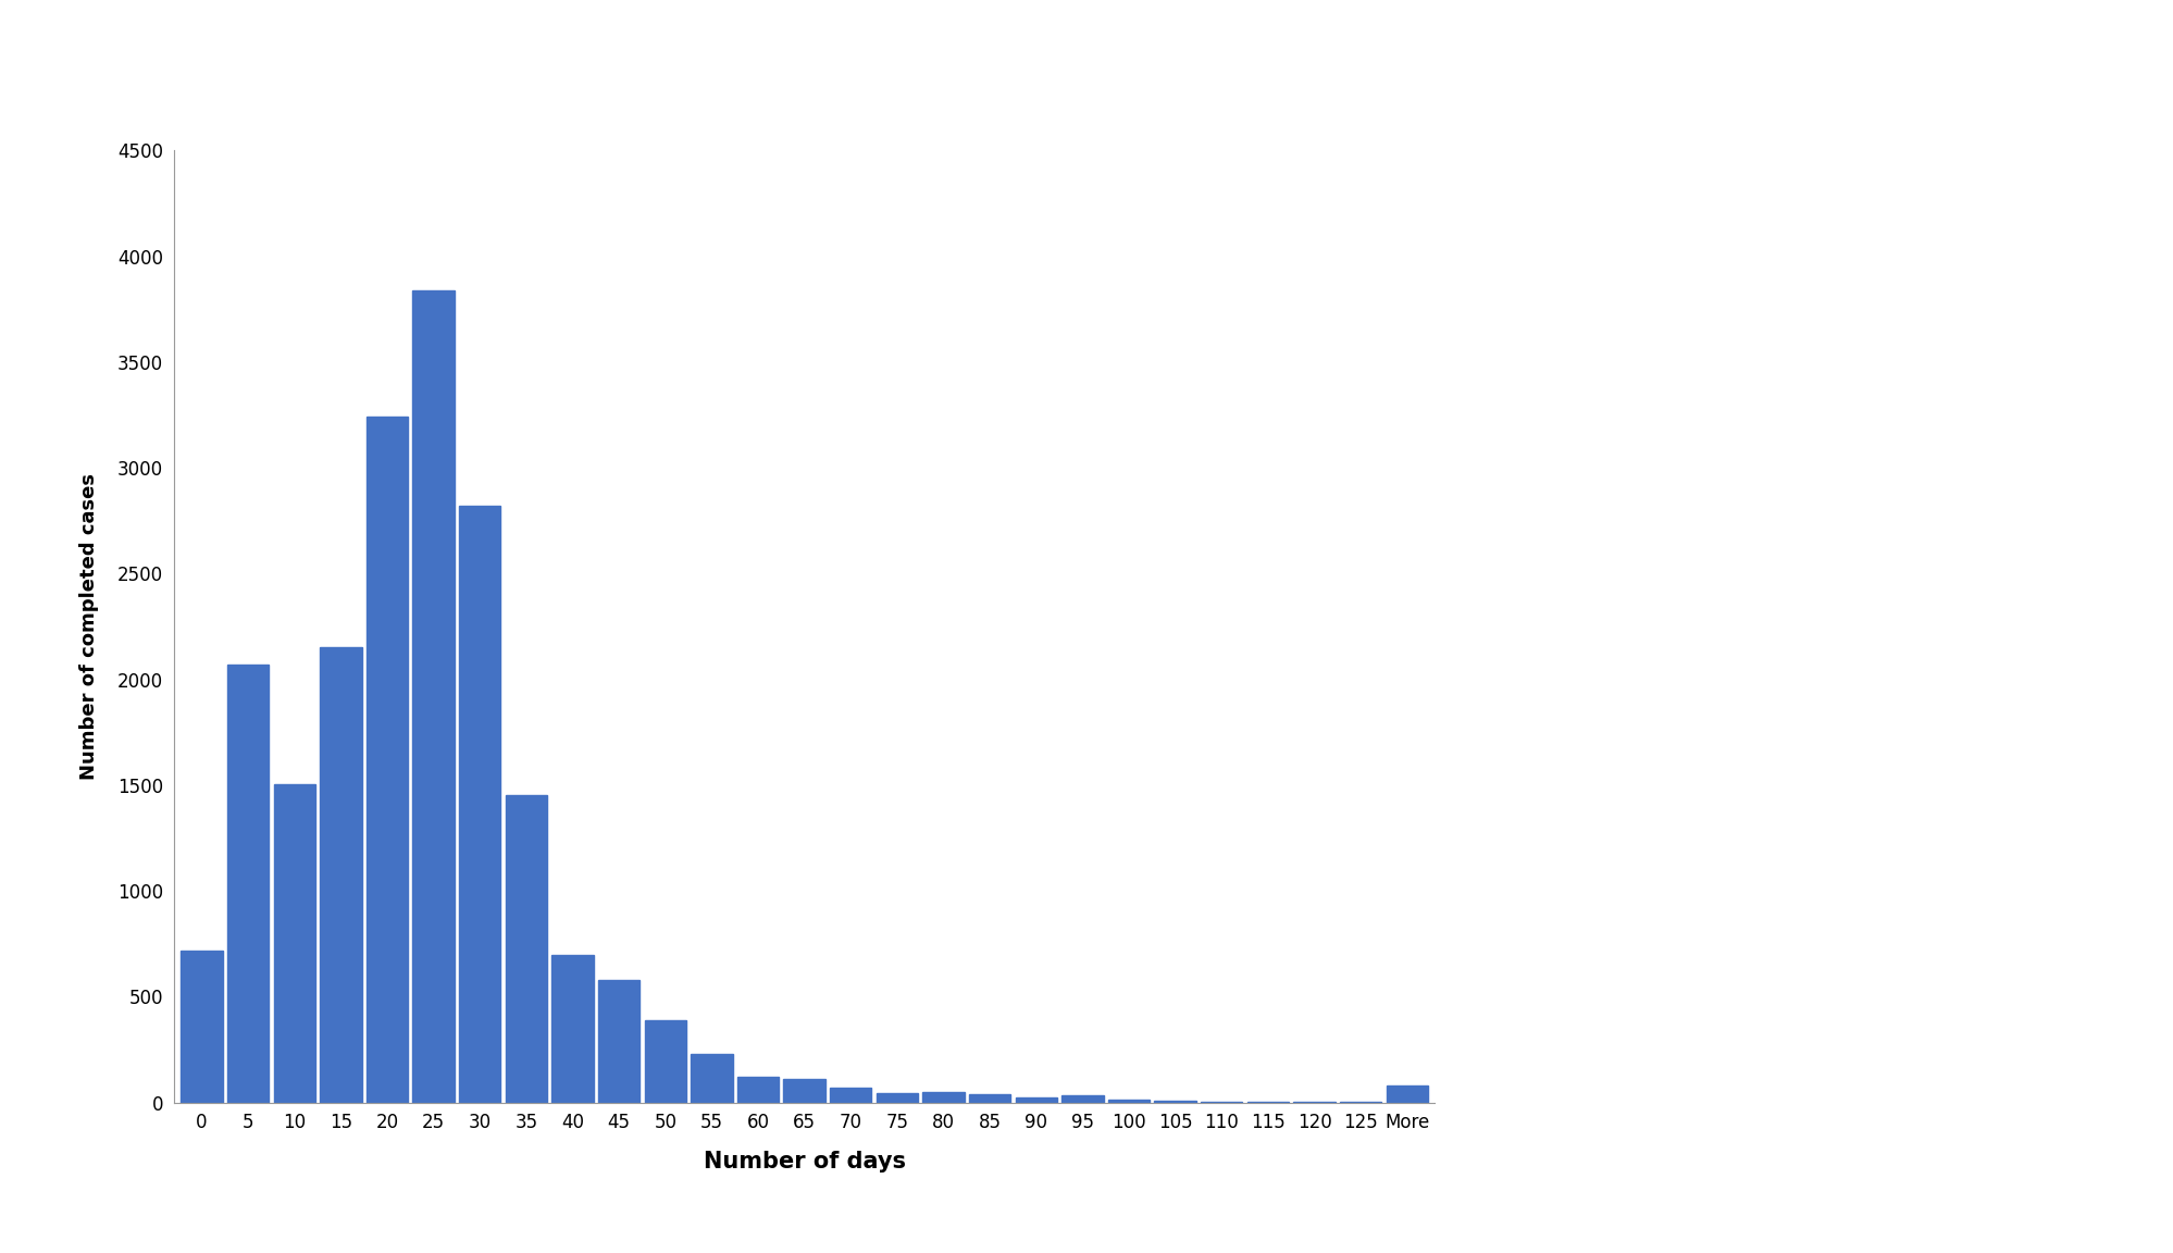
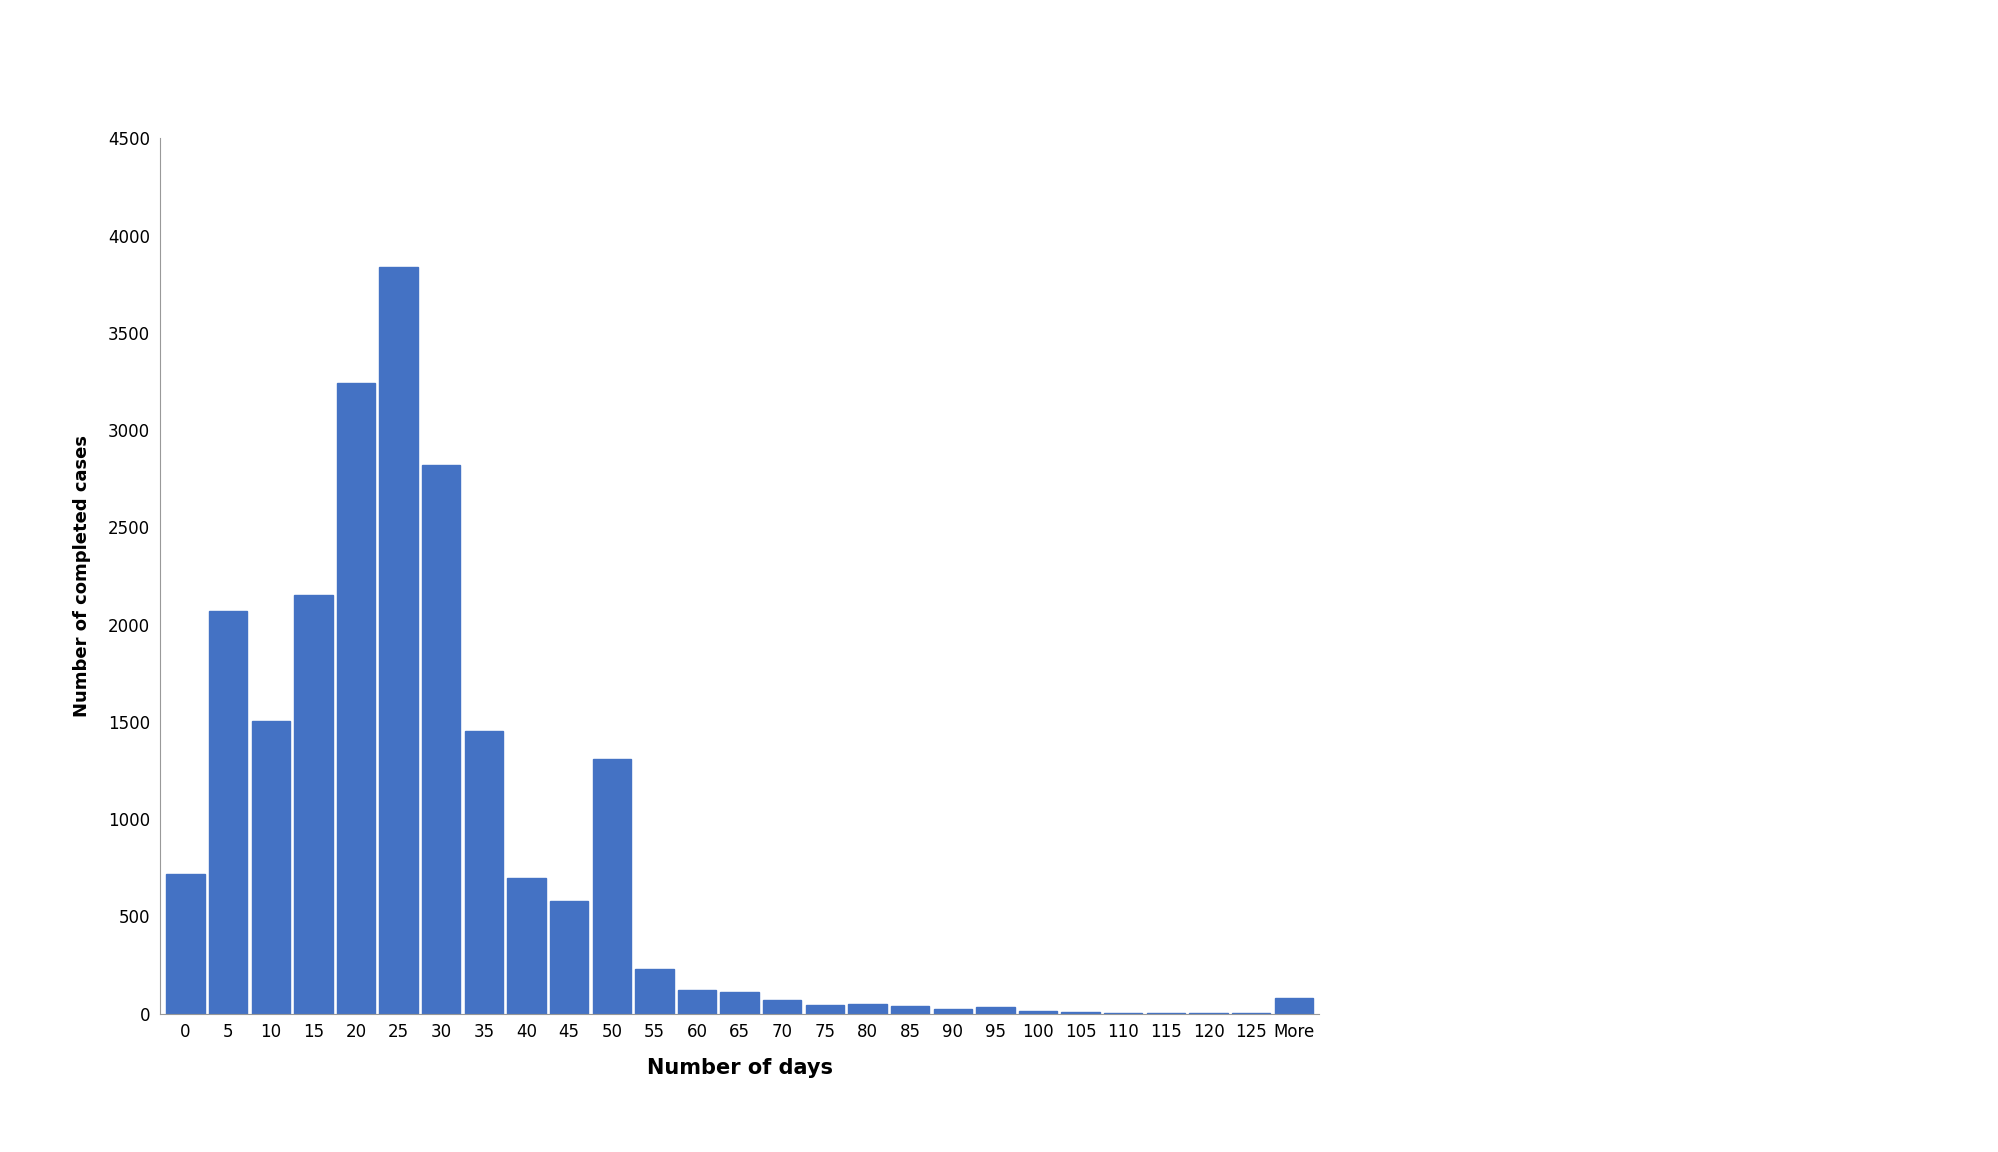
50: 390 -> 1310
